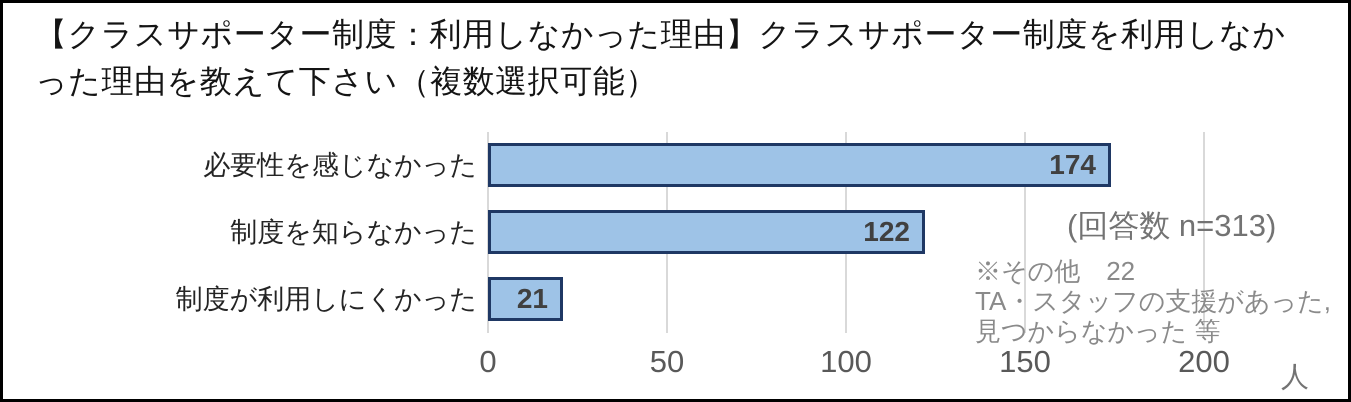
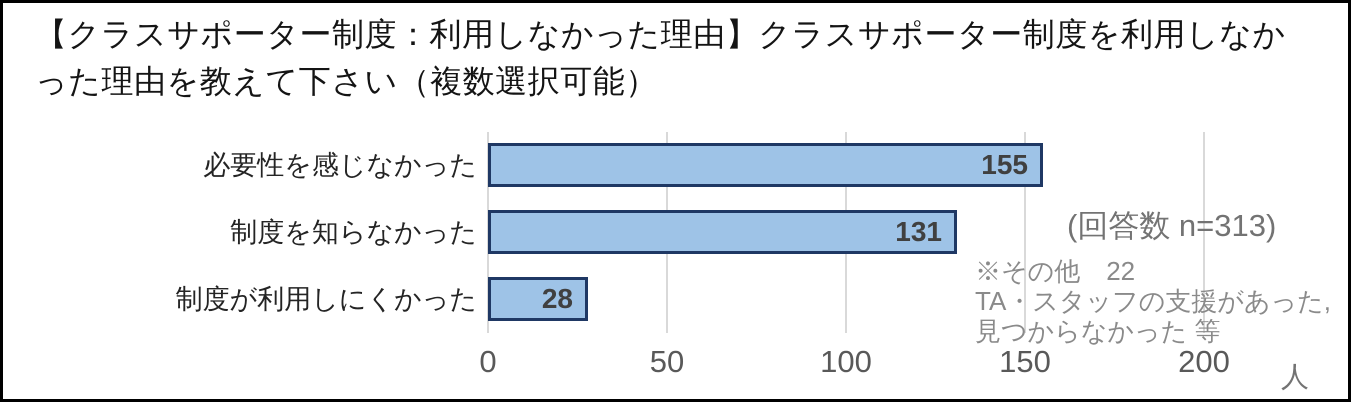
必要性を感じなかった: 174 -> 155
制度を知らなかった: 122 -> 131
制度が利用しにくかった: 21 -> 28
